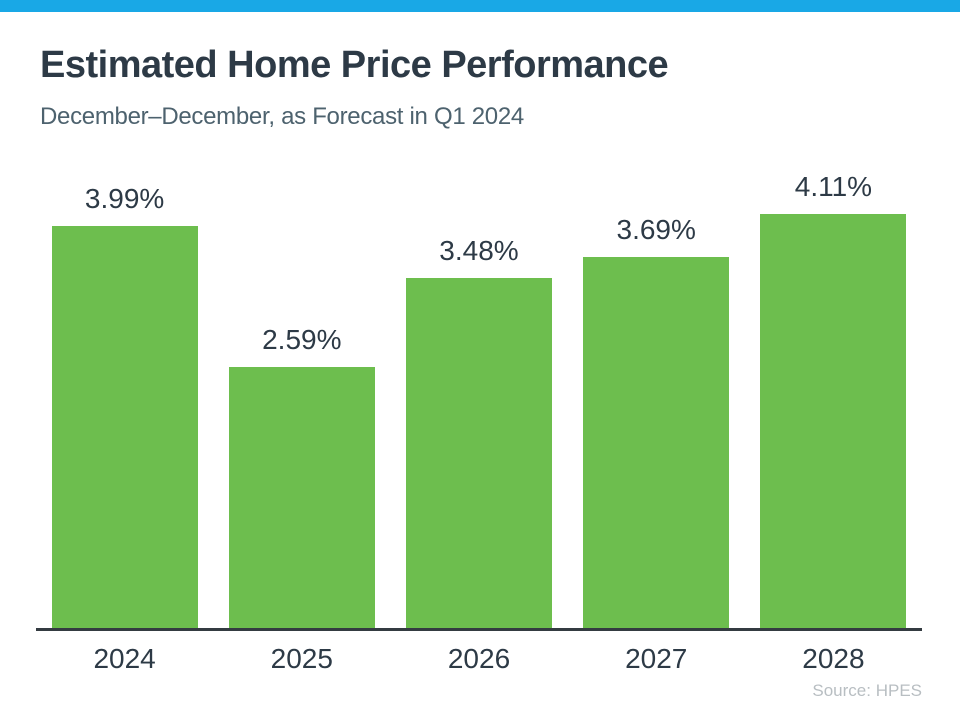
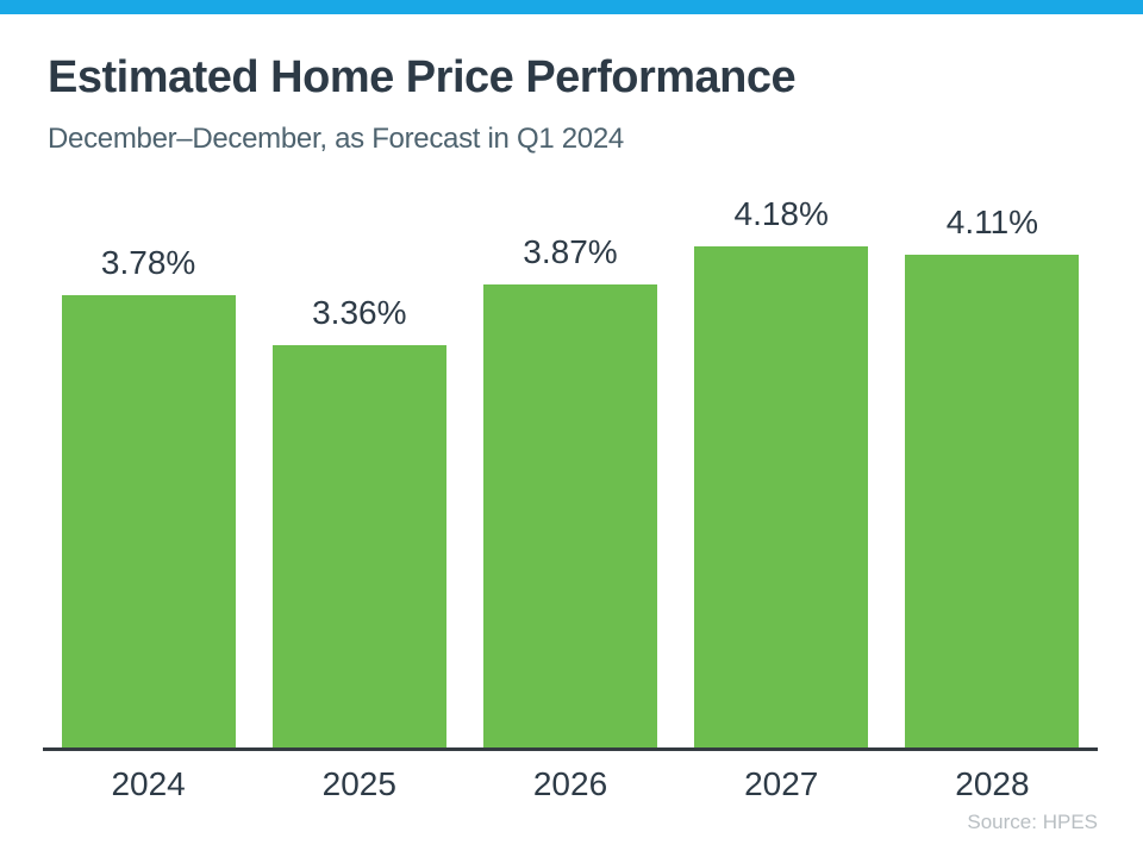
2024: 3.99% -> 3.78%
2025: 2.59% -> 3.36%
2026: 3.48% -> 3.87%
2027: 3.69% -> 4.18%
